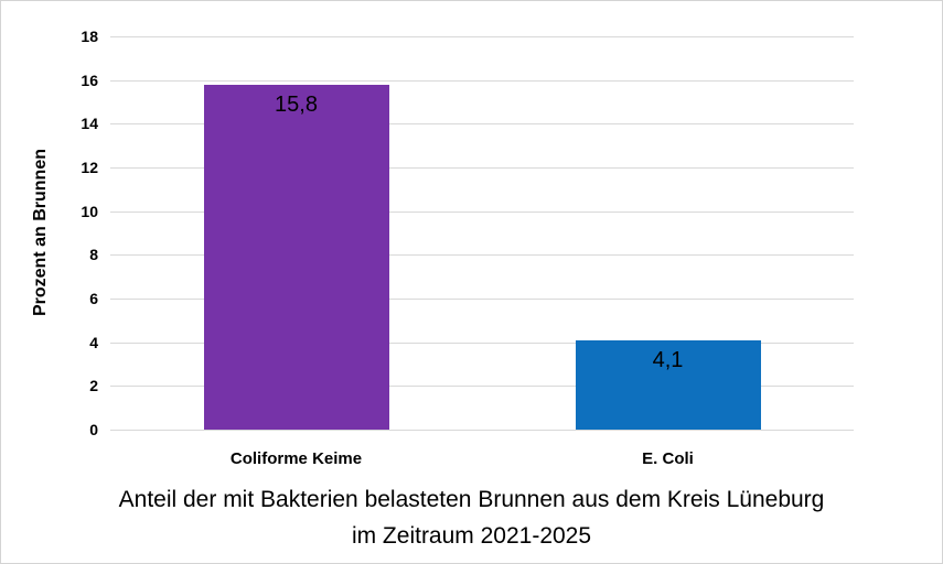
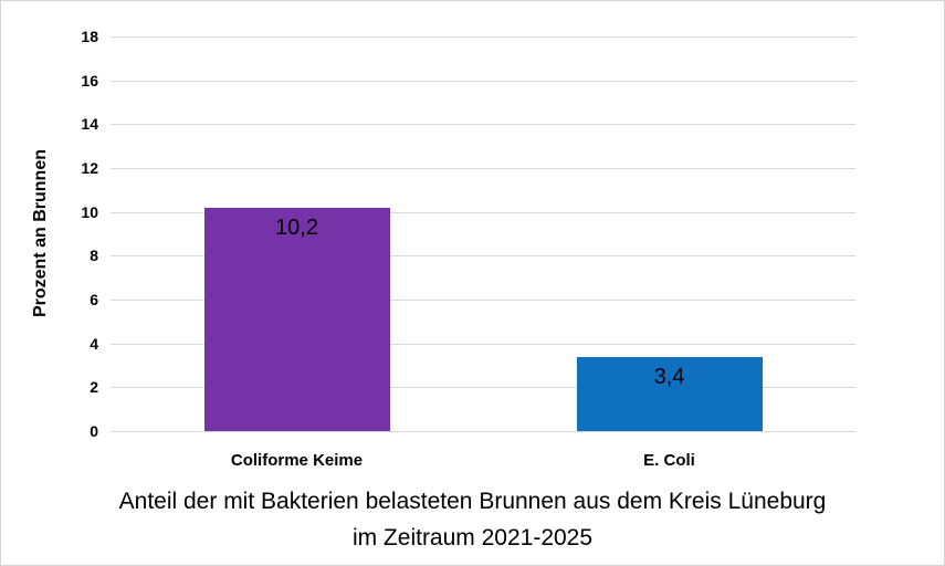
Coliforme Keime: 15,8 -> 10,2
E. Coli: 4,1 -> 3,4
